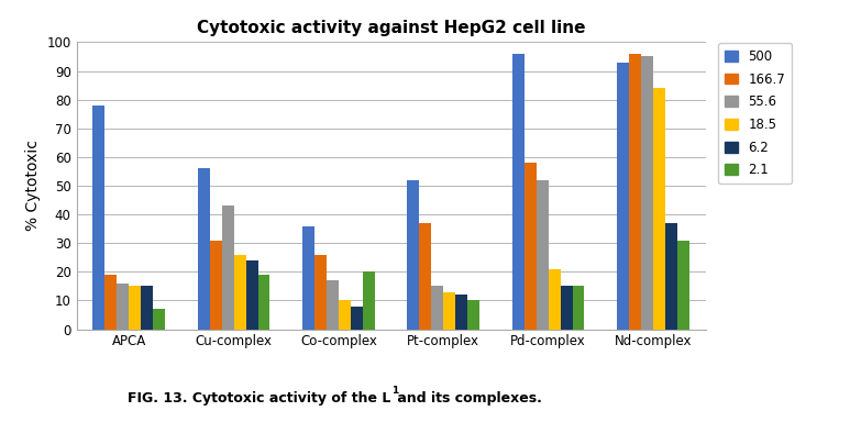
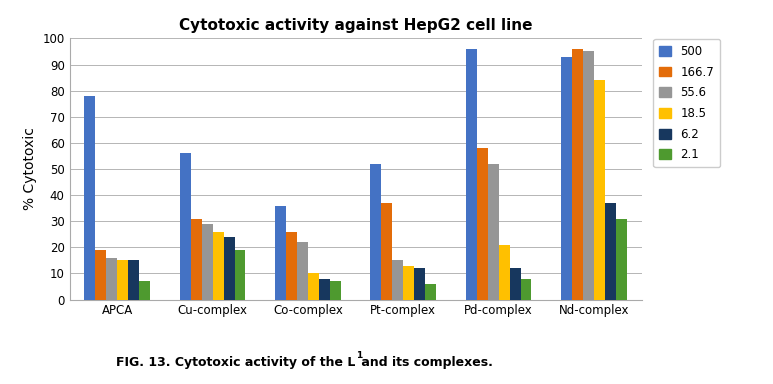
55.6/Cu-complex: 43 -> 29
55.6/Co-complex: 17 -> 22
2.1/Co-complex: 20 -> 7
2.1/Pt-complex: 10 -> 6
6.2/Pd-complex: 15 -> 12
2.1/Pd-complex: 15 -> 8
